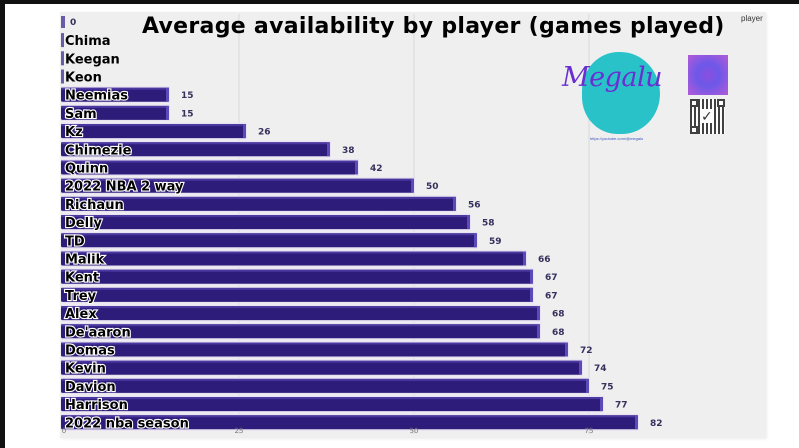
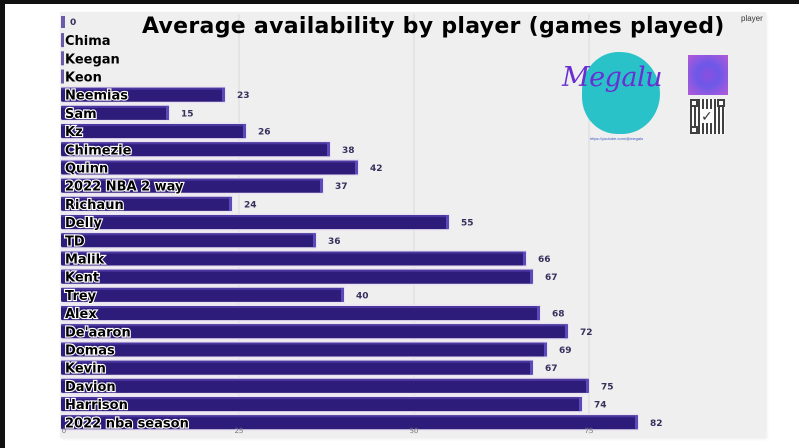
Neemias: 15 -> 23
2022 NBA 2 way: 50 -> 37
Richaun: 56 -> 24
Delly: 58 -> 55
TD: 59 -> 36
Trey: 67 -> 40
De'aaron: 68 -> 72
Domas: 72 -> 69
Kevin: 74 -> 67
Harrison: 77 -> 74
